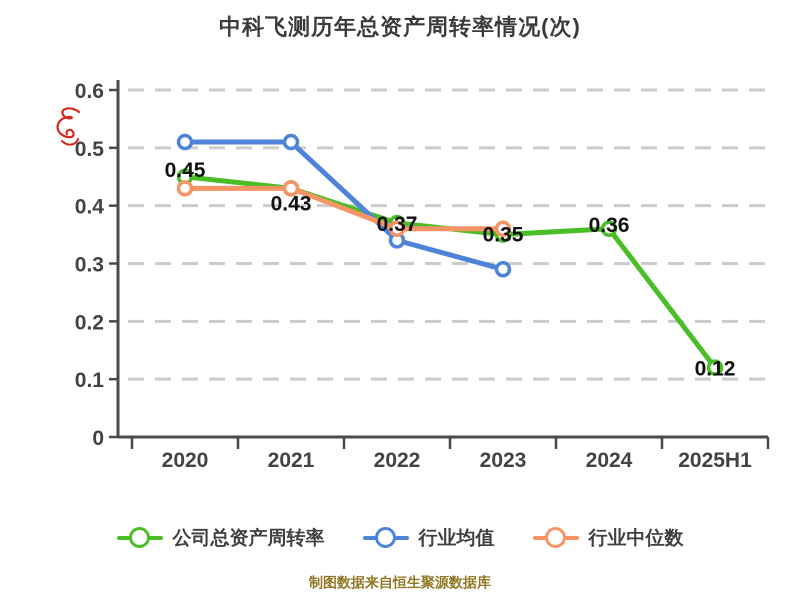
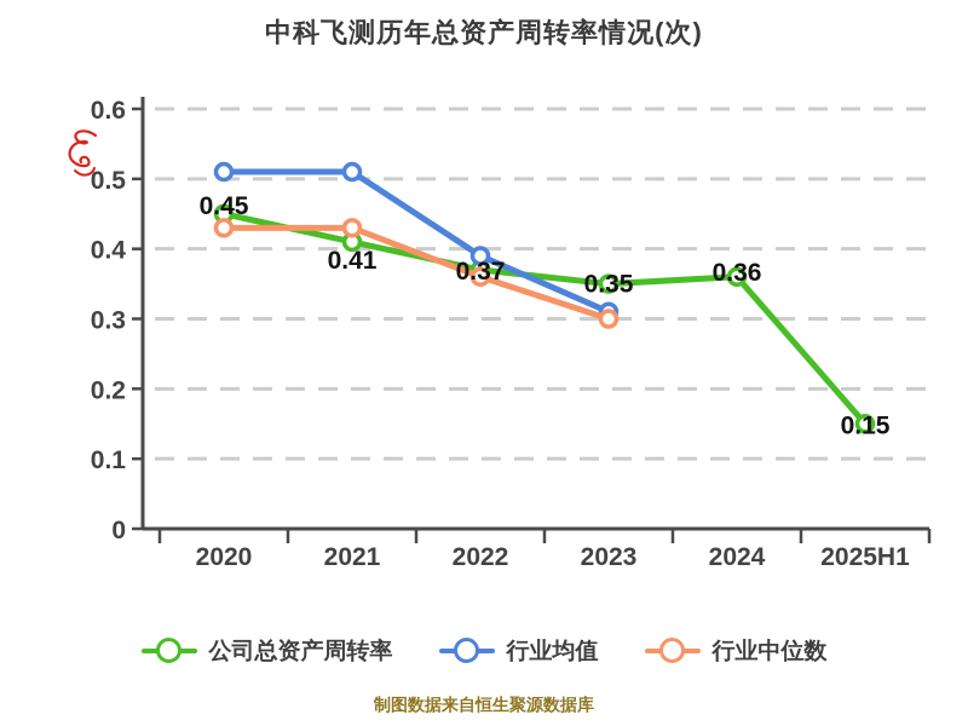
公司总资产周转率/2021: 0.43 -> 0.41
行业均值/2022: 0.34 -> 0.39
行业均值/2023: 0.29 -> 0.31
行业中位数/2023: 0.36 -> 0.30
公司总资产周转率/2025H1: 0.12 -> 0.15
